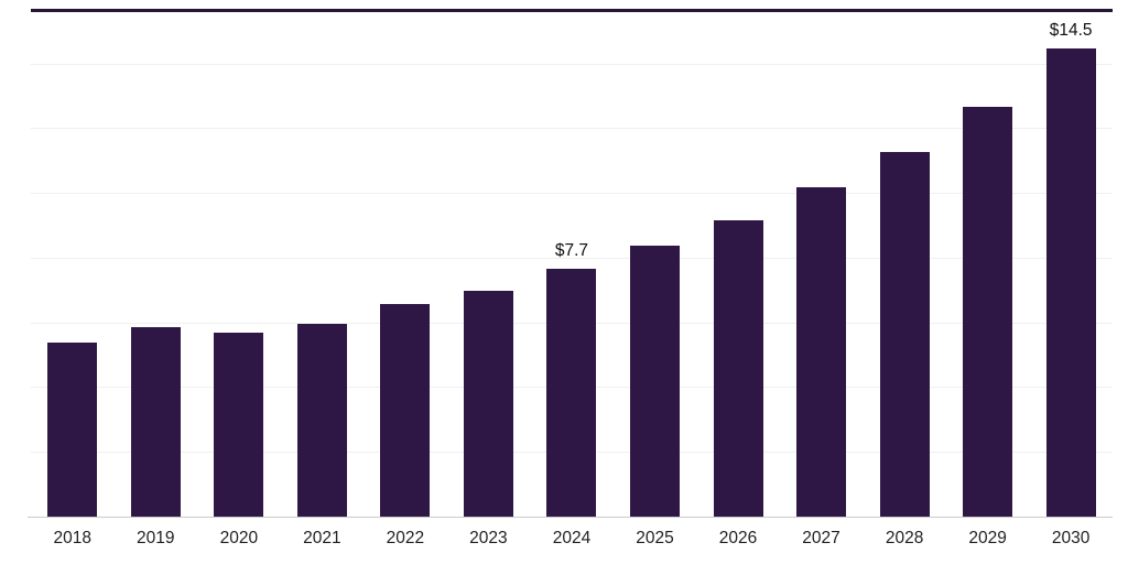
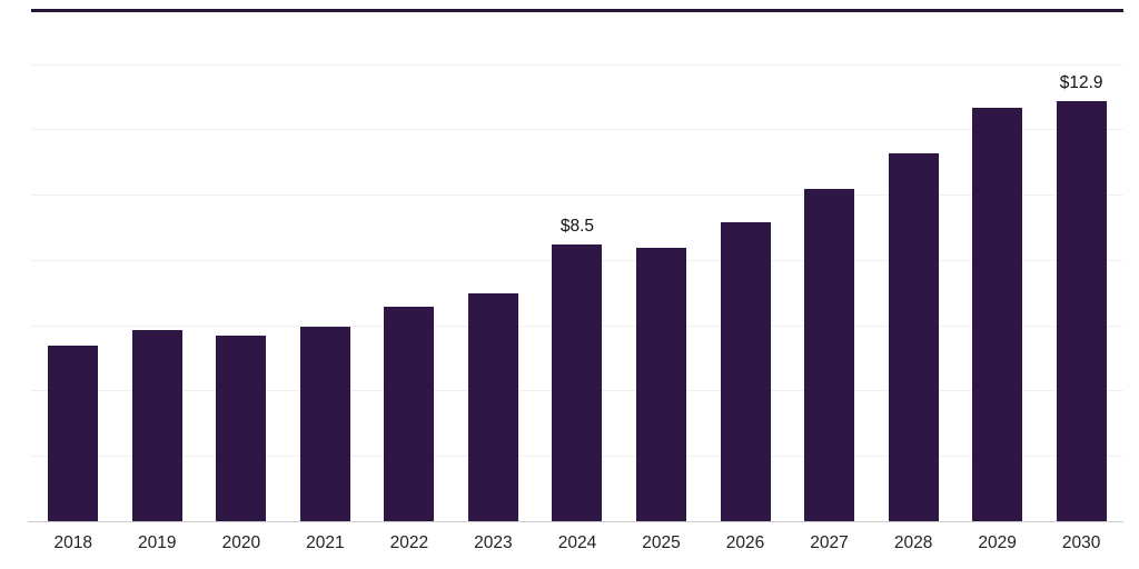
2024: $7.7 -> $8.5
2030: $14.5 -> $12.9
